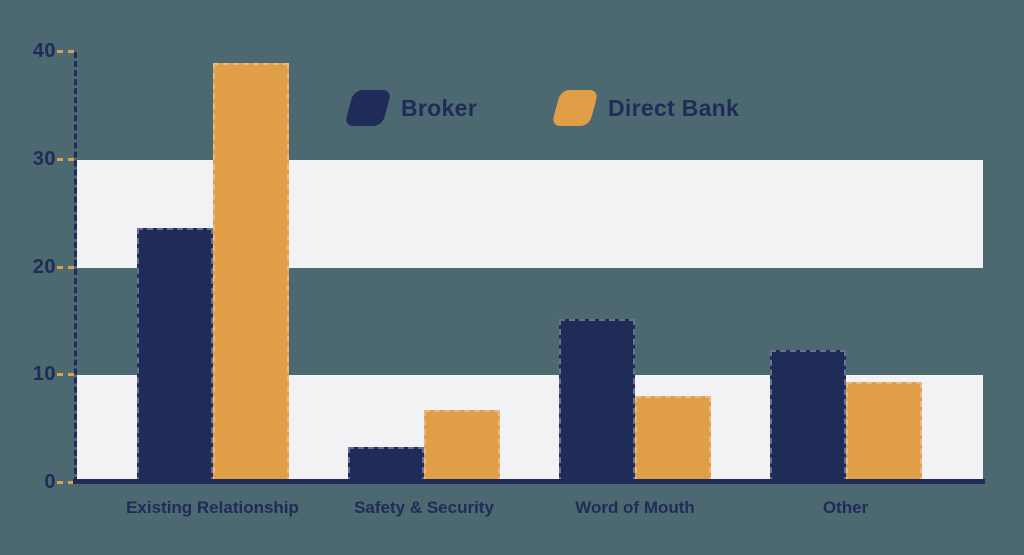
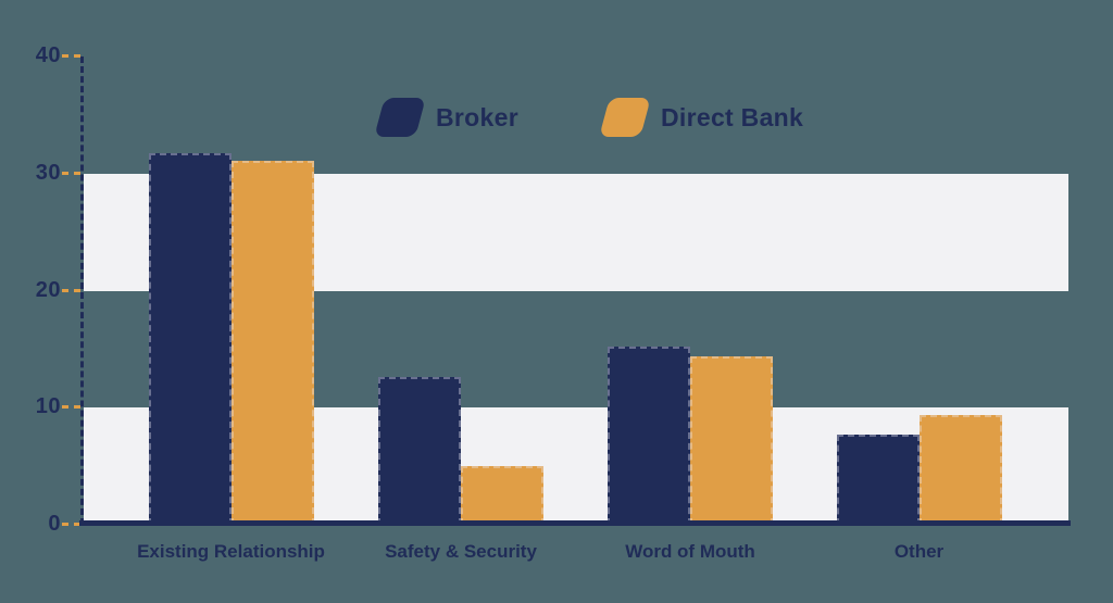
Broker/Existing Relationship: 23.7 -> 31.7
Direct Bank/Existing Relationship: 39.0 -> 31.1
Broker/Safety & Security: 3.3 -> 12.6
Direct Bank/Safety & Security: 6.8 -> 5.0
Direct Bank/Word of Mouth: 8.1 -> 14.4
Broker/Other: 12.3 -> 7.7
